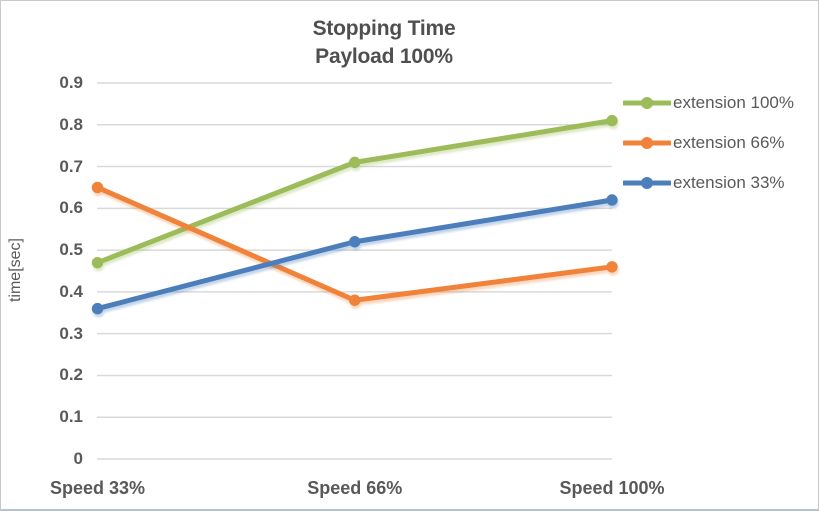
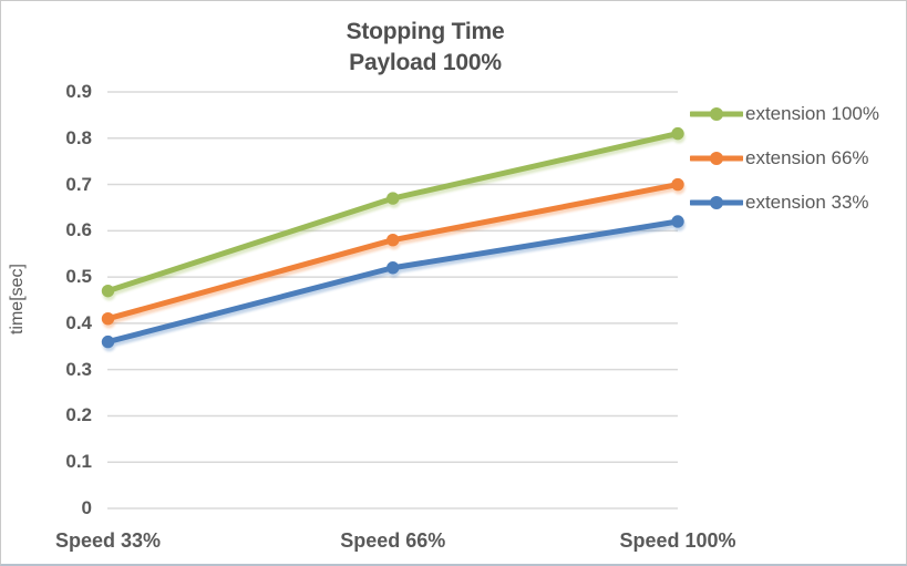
extension 66%/Speed 33%: 0.65 -> 0.41
extension 100%/Speed 66%: 0.71 -> 0.67
extension 66%/Speed 66%: 0.38 -> 0.58
extension 66%/Speed 100%: 0.46 -> 0.70
